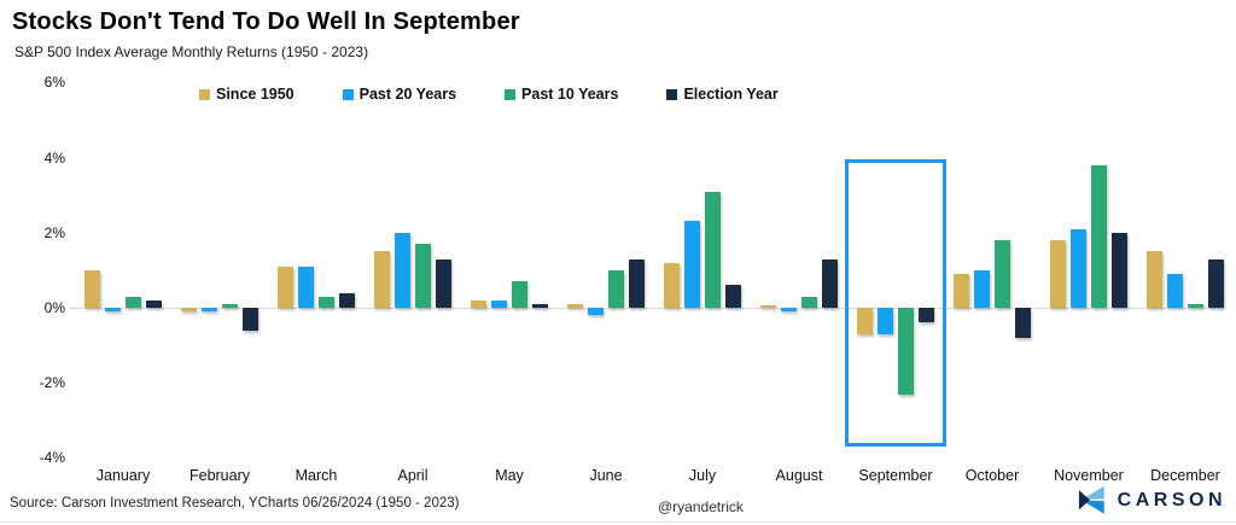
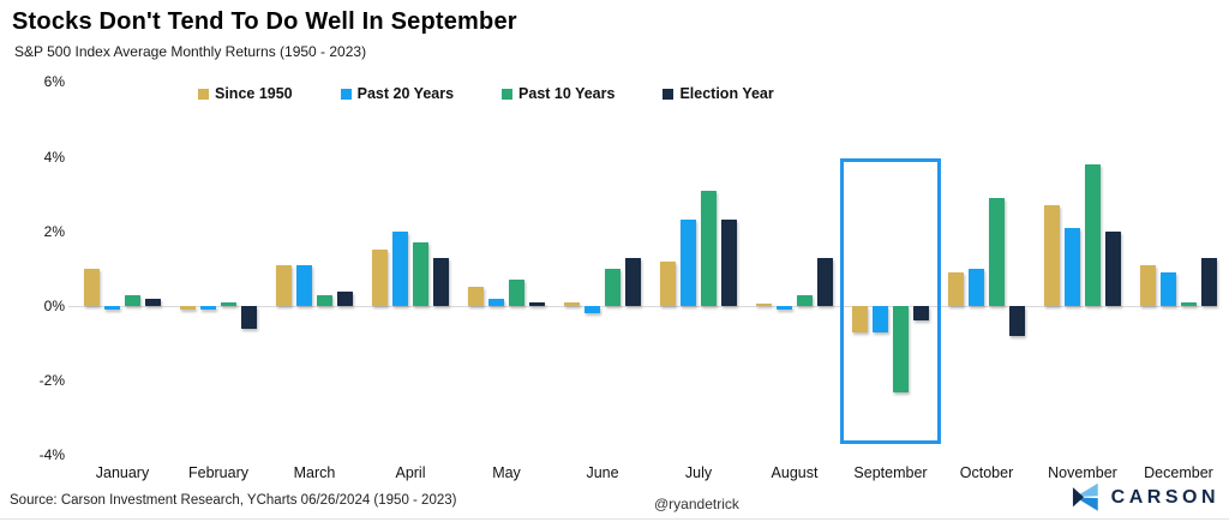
Since 1950/May: 0.2% -> 0.5%
Election Year/July: 0.6% -> 2.3%
Past 10 Years/October: 1.8% -> 2.9%
Since 1950/November: 1.8% -> 2.7%
Since 1950/December: 1.5% -> 1.1%
